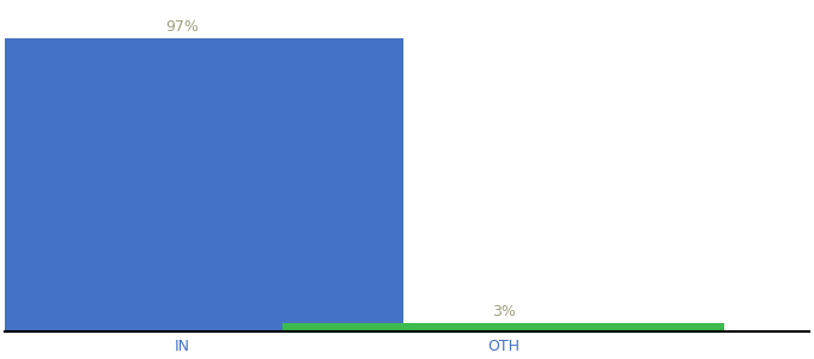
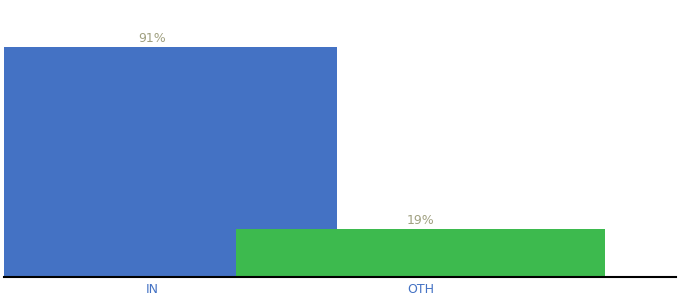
IN: 97% -> 91%
OTH: 3% -> 19%
